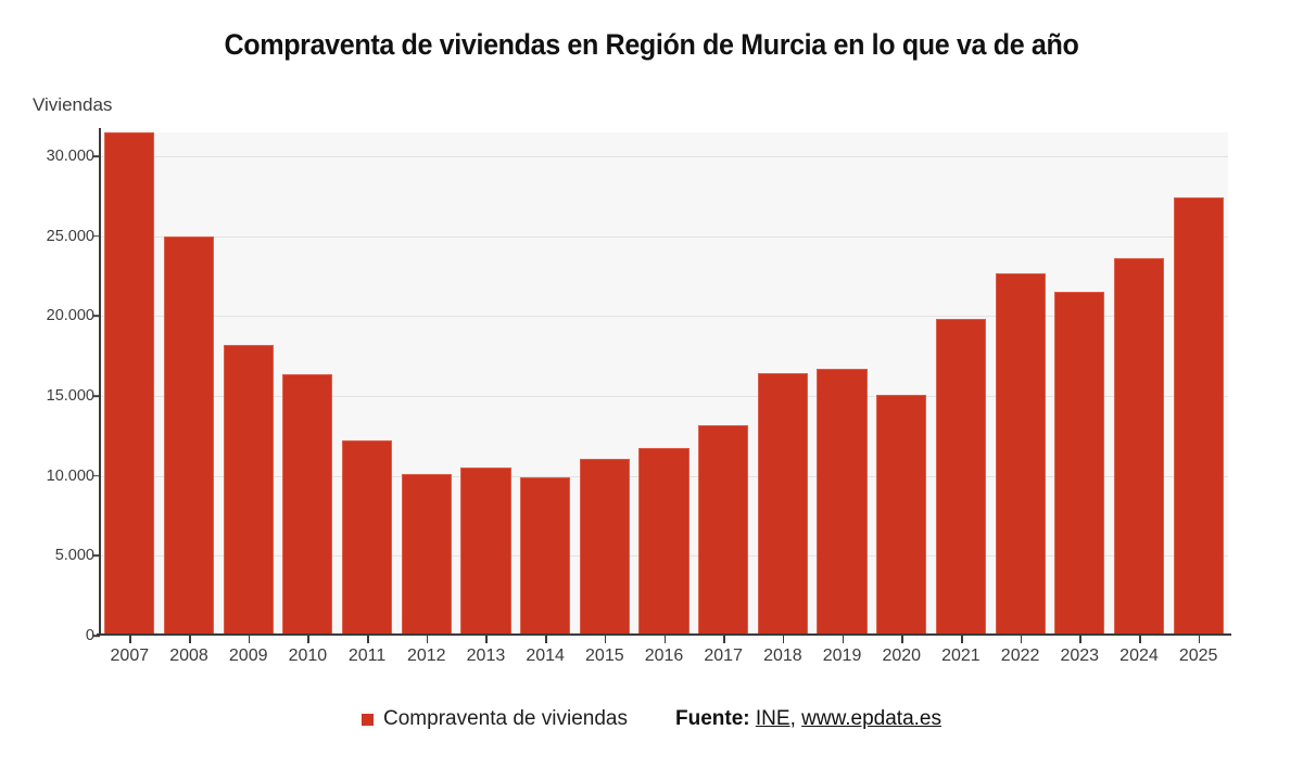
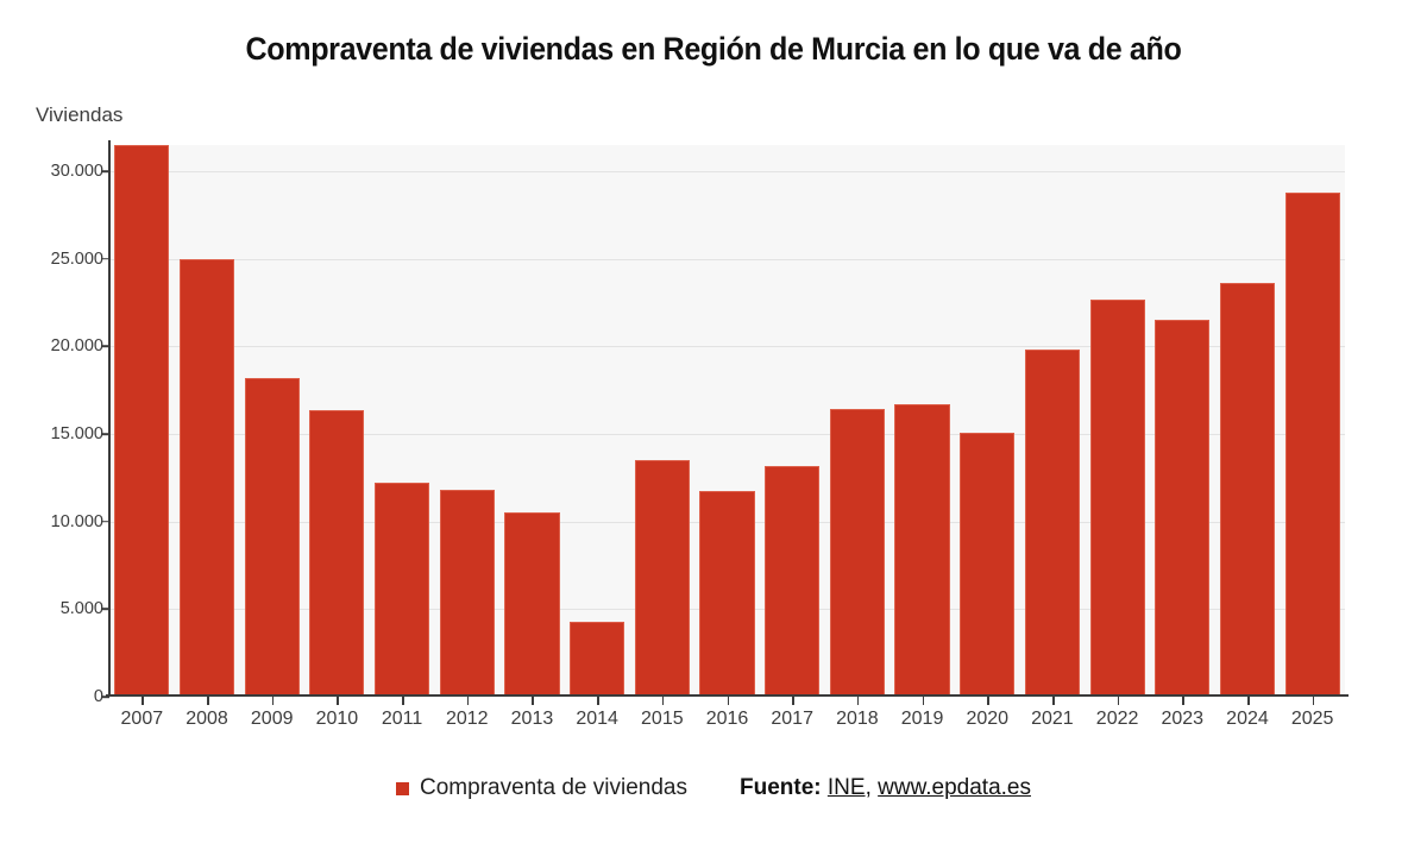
2012: 10100 -> 11800
2014: 9900 -> 4300
2015: 11000 -> 13500
2025: 27400 -> 28800
